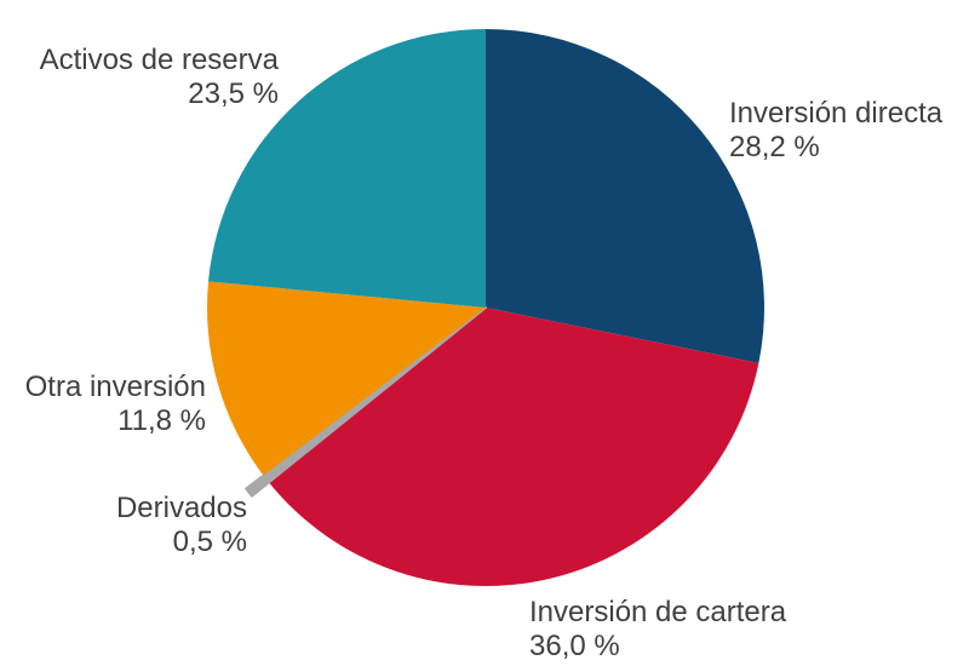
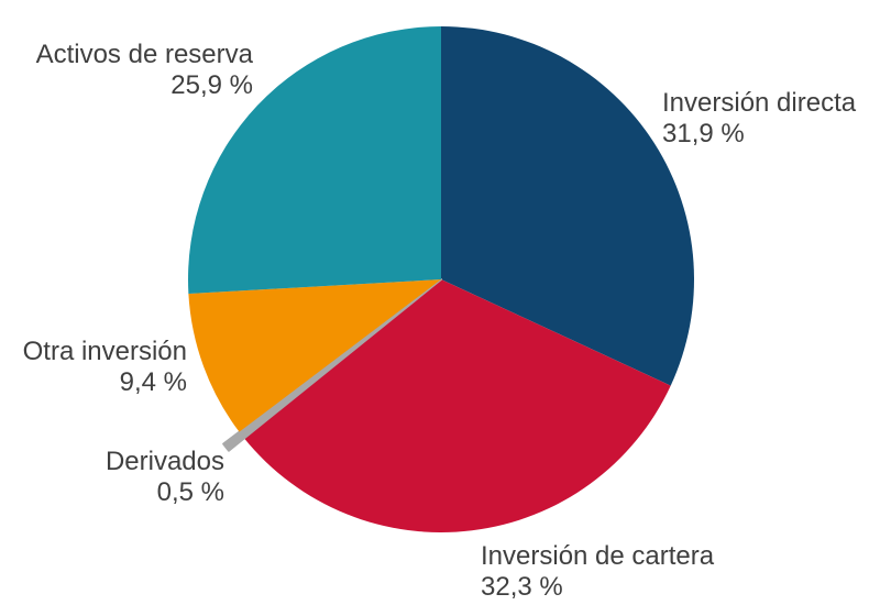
Inversión directa: 28,2 -> 31,9
Inversión de cartera: 36,0 -> 32,3
Otra inversión: 11,8 -> 9,4
Activos de reserva: 23,5 -> 25,9
